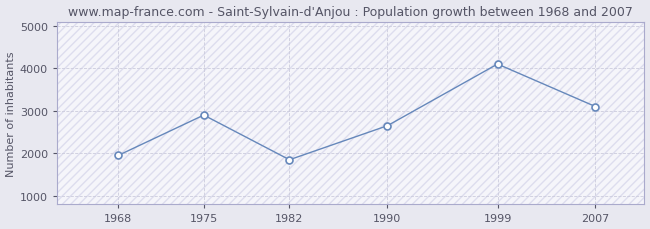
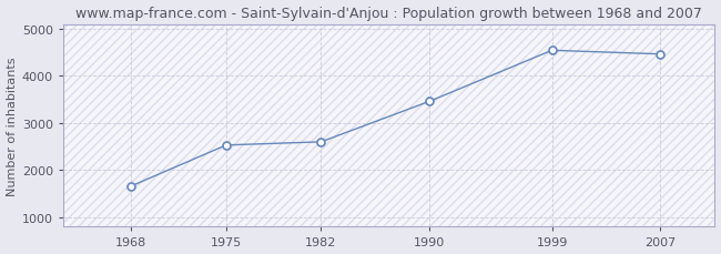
1968: 1950 -> 1660
1975: 2900 -> 2530
1982: 1850 -> 2600
1990: 2650 -> 3460
1999: 4100 -> 4540
2007: 3100 -> 4460
